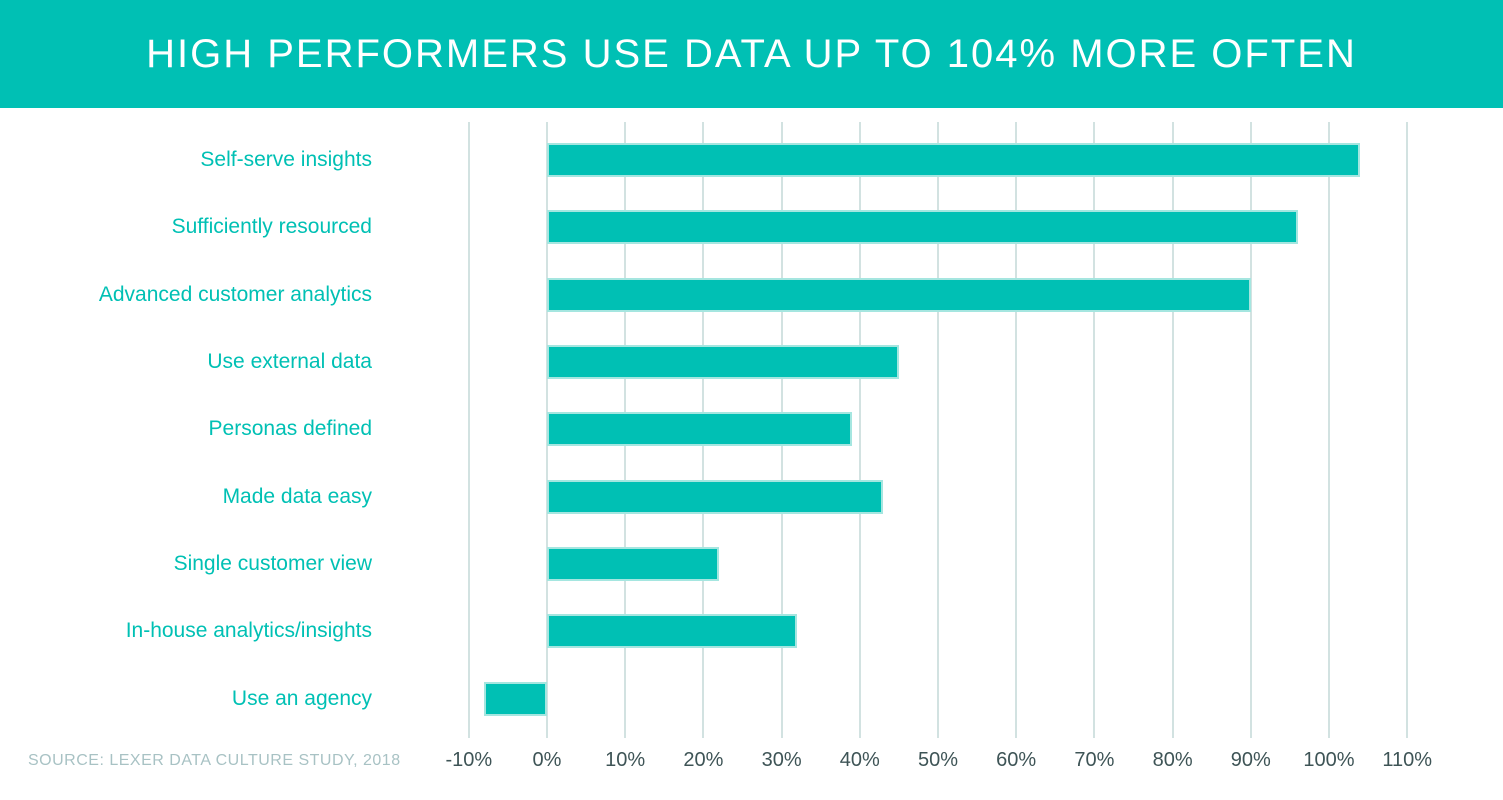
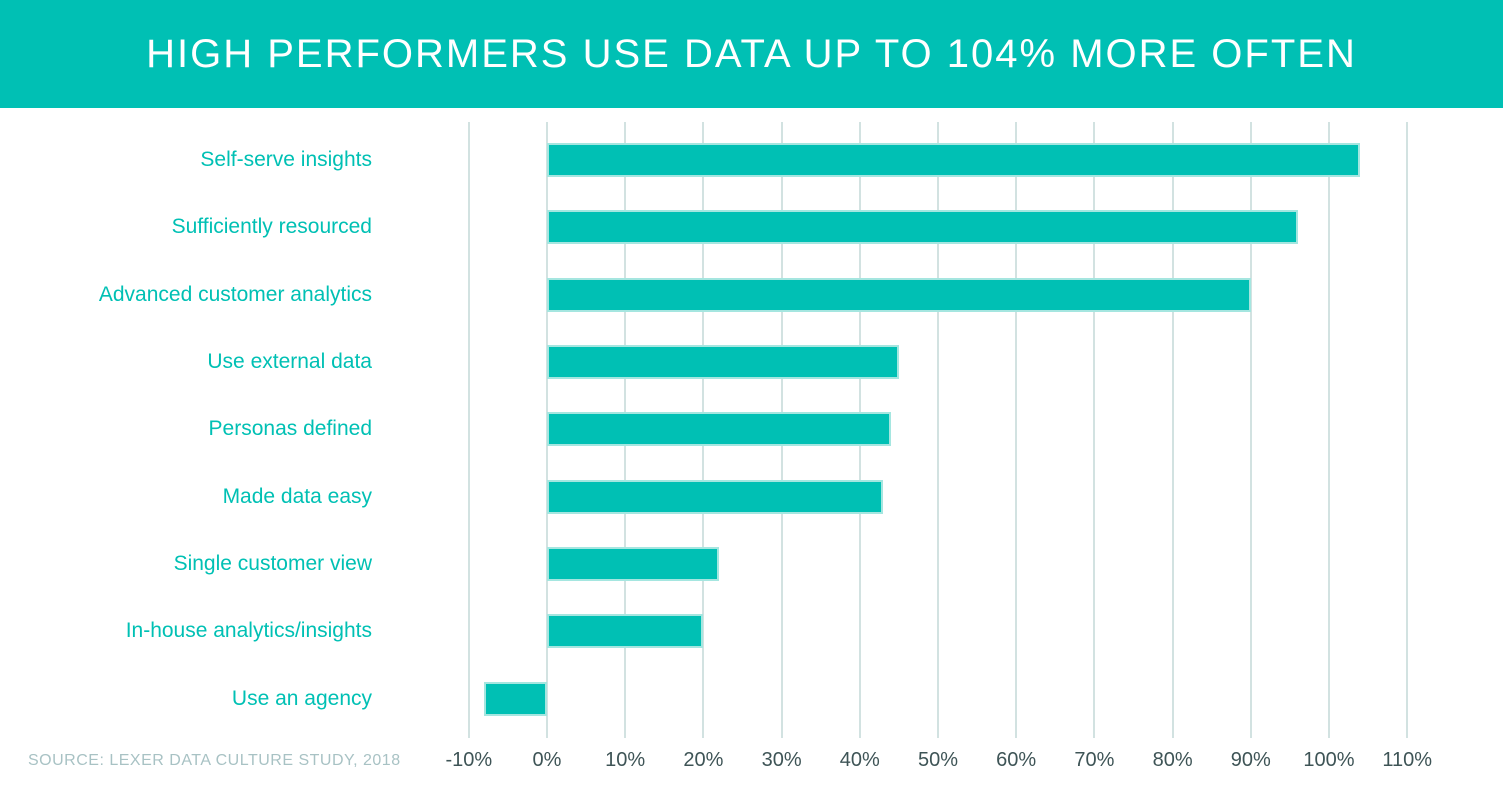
Personas defined: 39% -> 44%
In-house analytics/insights: 32% -> 20%
